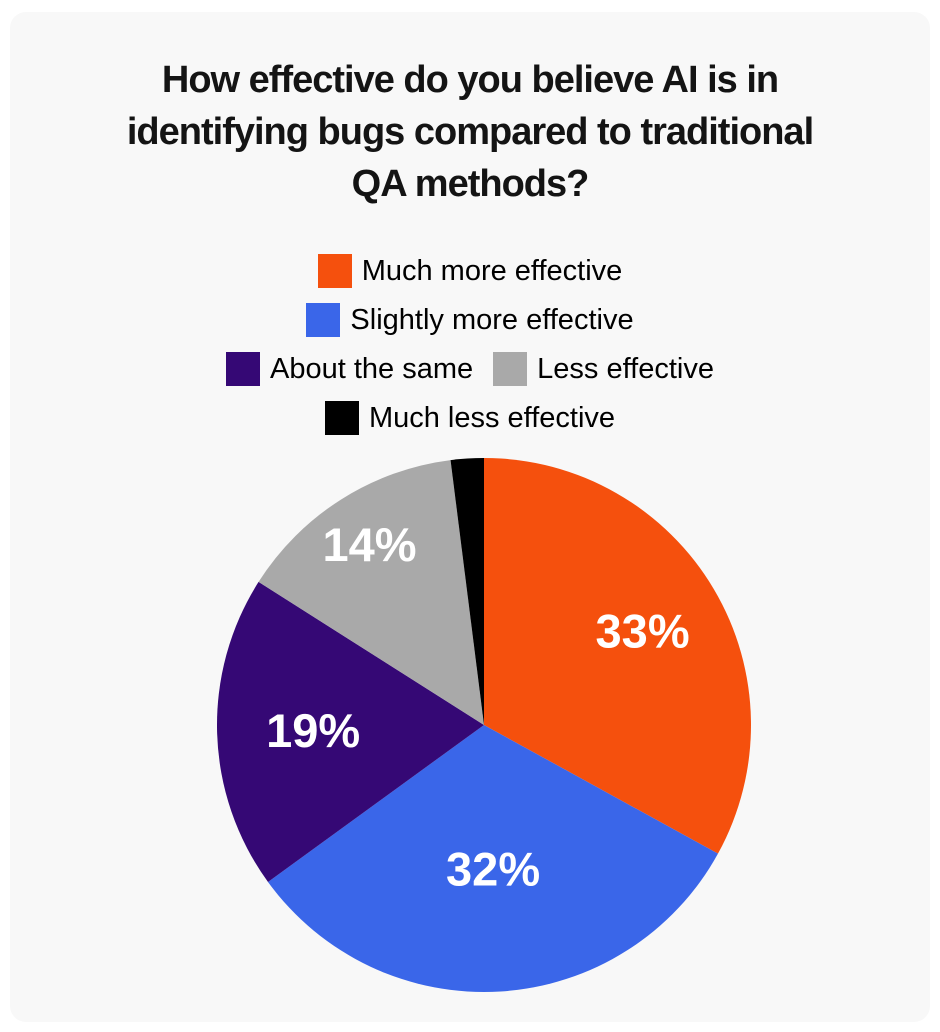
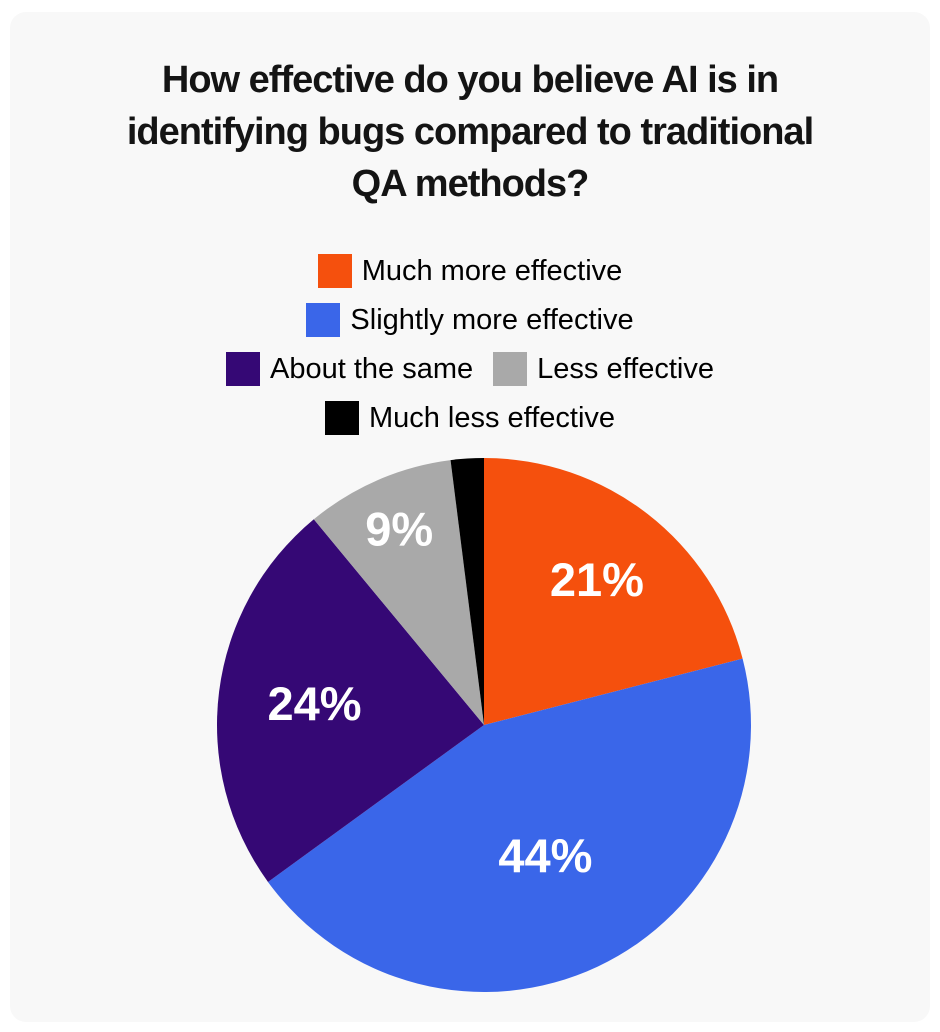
Much more effective: 33% -> 21%
Slightly more effective: 32% -> 44%
About the same: 19% -> 24%
Less effective: 14% -> 9%
